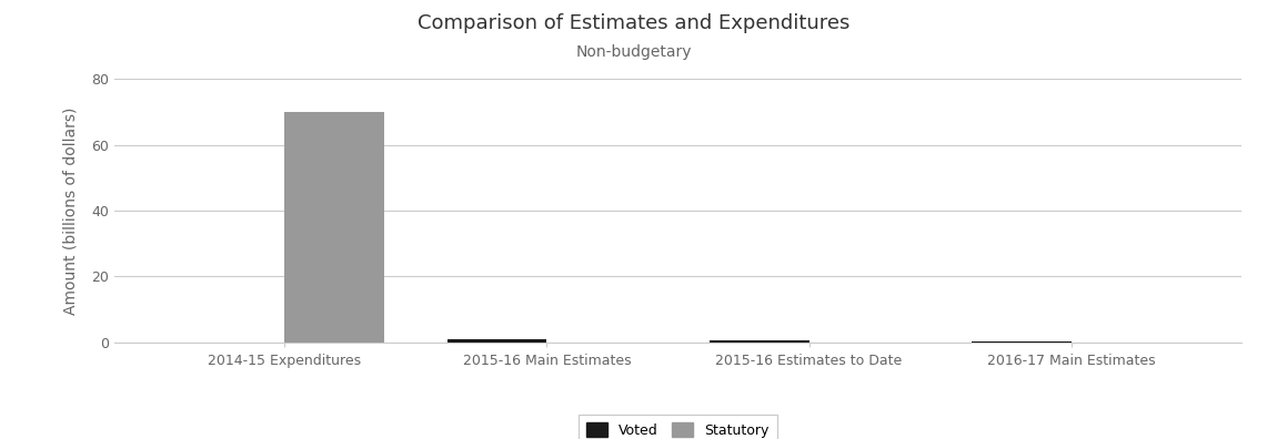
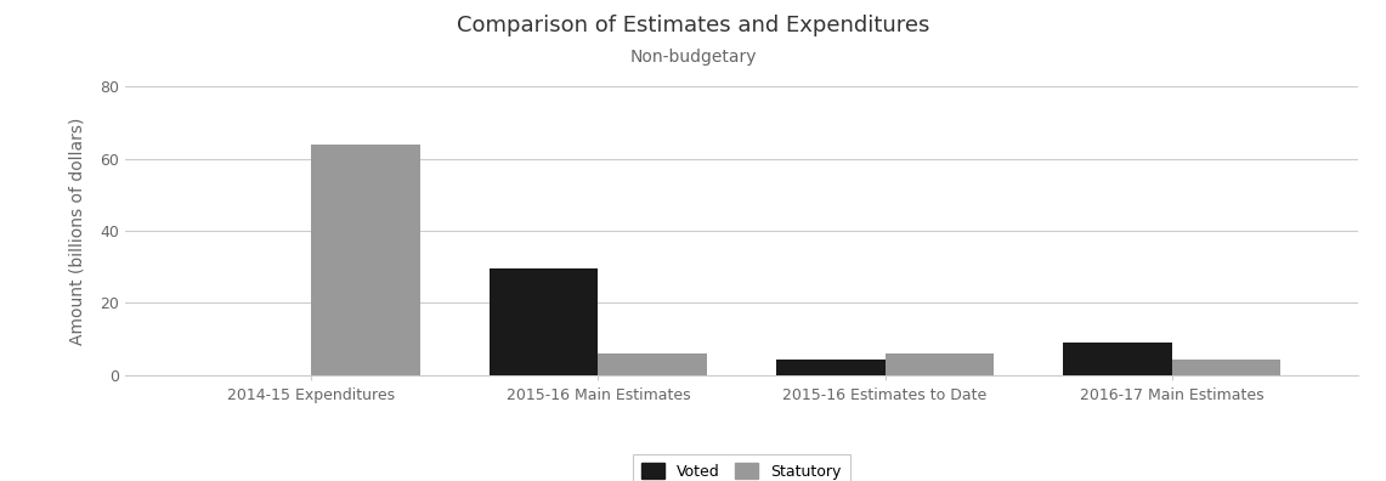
Statutory/2014-15 Expenditures: 70.0 -> 64.0
Voted/2015-16 Main Estimates: 0.9 -> 29.5
Statutory/2015-16 Main Estimates: 0.1 -> 6.0
Voted/2015-16 Estimates to Date: 0.6 -> 4.5
Statutory/2015-16 Estimates to Date: 0.1 -> 6.0
Voted/2016-17 Main Estimates: 0.5 -> 9.0
Statutory/2016-17 Main Estimates: 0.1 -> 4.5
